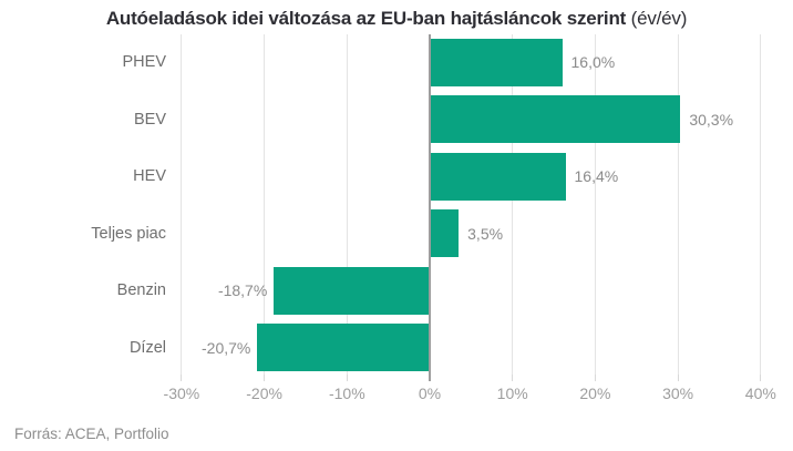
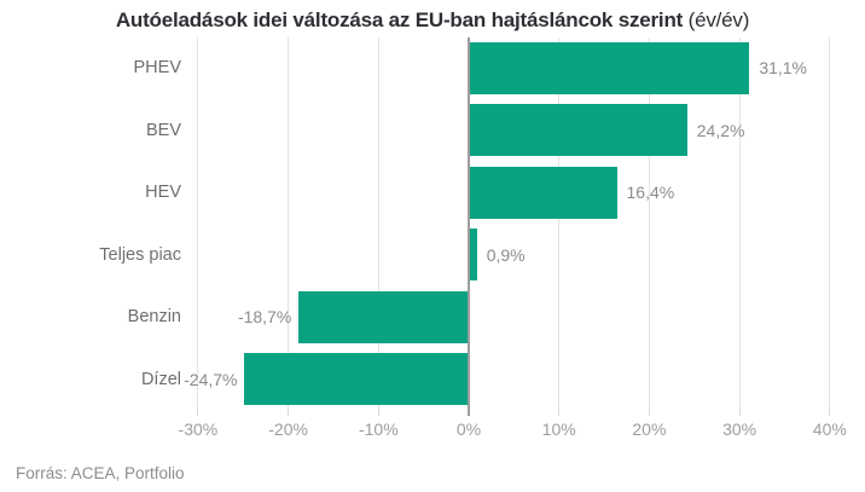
PHEV: 16,0% -> 31,1%
BEV: 30,3% -> 24,2%
Teljes piac: 3,5% -> 0,9%
Dízel: -20,7% -> -24,7%
